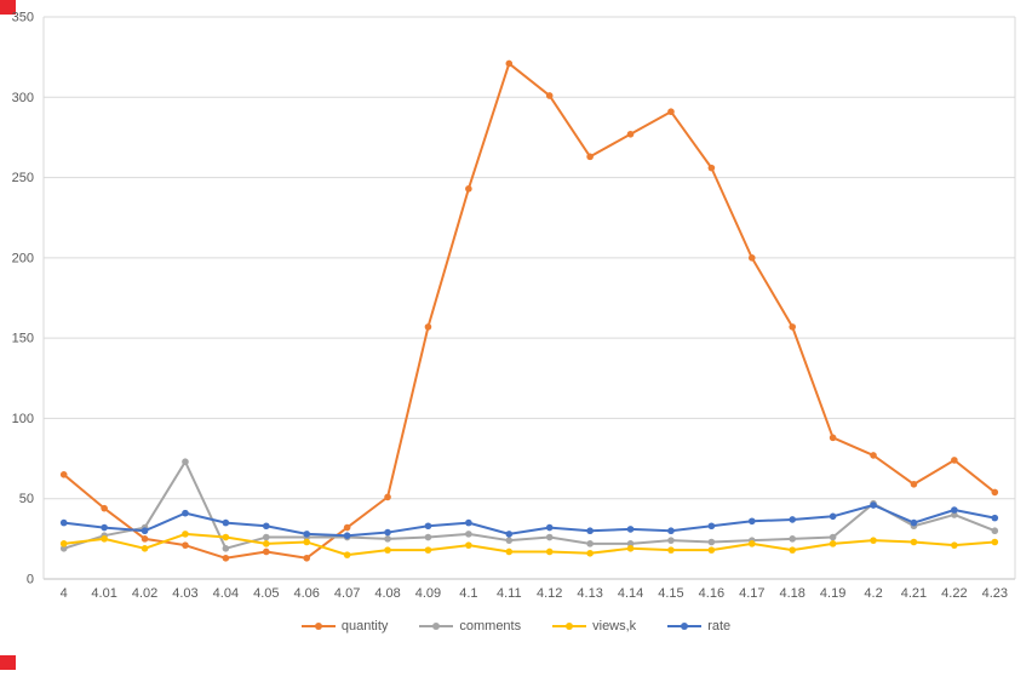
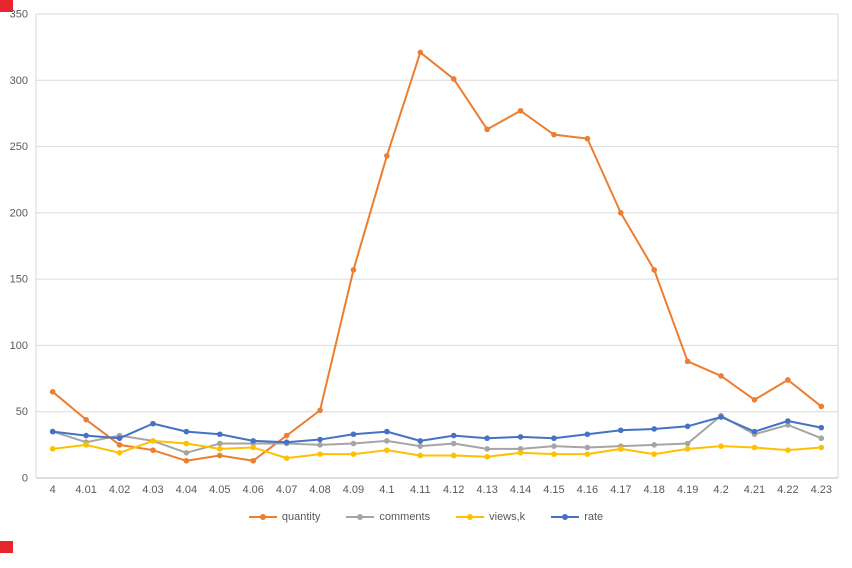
comments/4: 19 -> 35
comments/4.03: 73 -> 28
quantity/4.15: 291 -> 259
